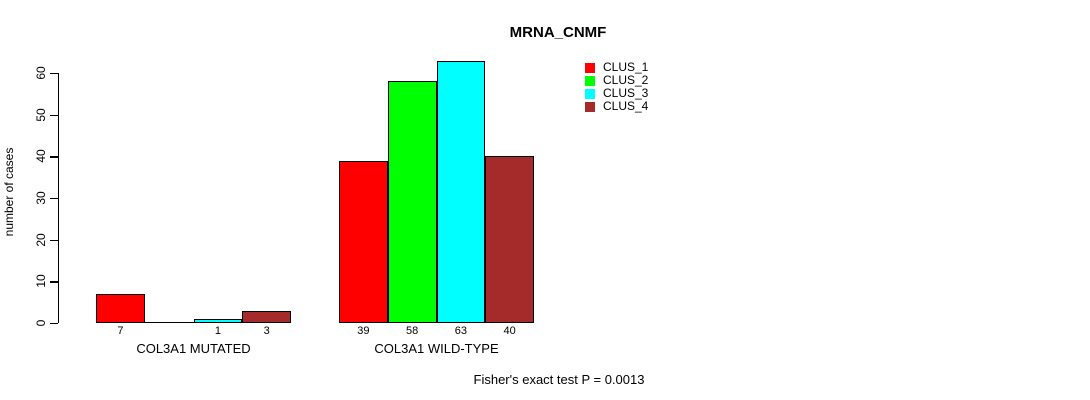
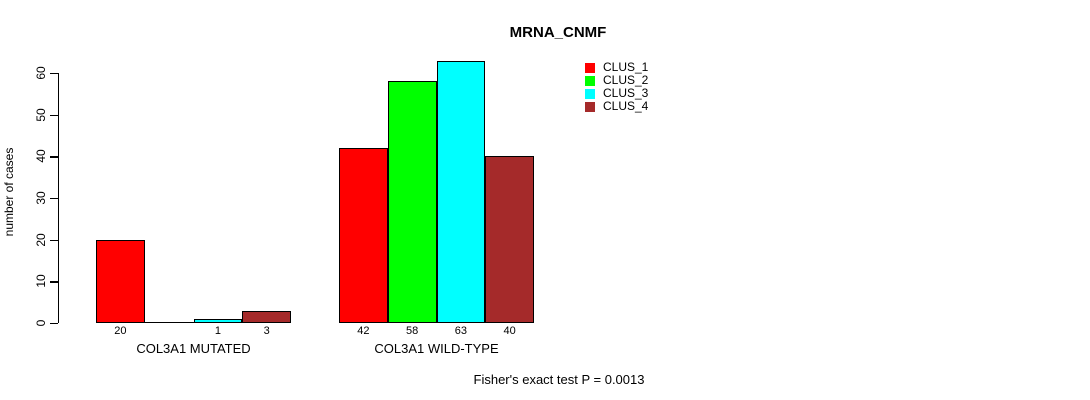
CLUS_1/COL3A1 MUTATED: 7 -> 20
CLUS_1/COL3A1 WILD-TYPE: 39 -> 42
